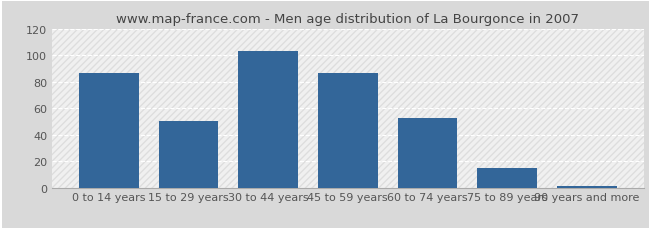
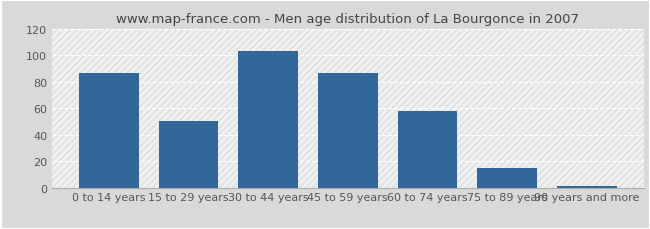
60 to 74 years: 53 -> 58
